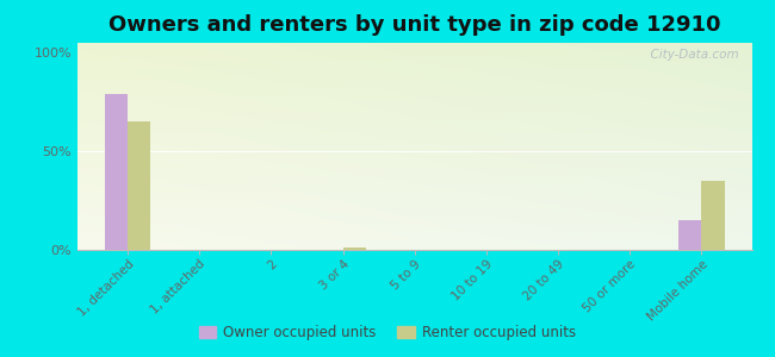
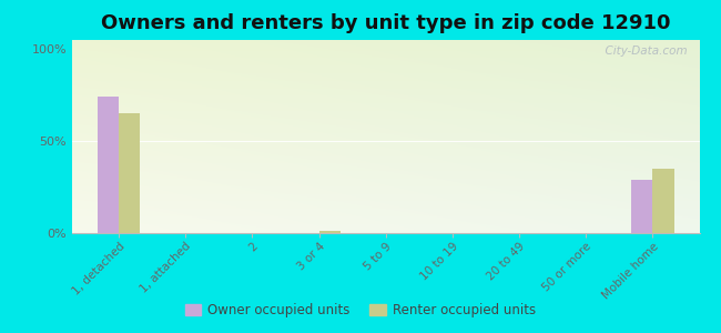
Owner occupied units/1, detached: 79% -> 74%
Owner occupied units/Mobile home: 15% -> 29%
